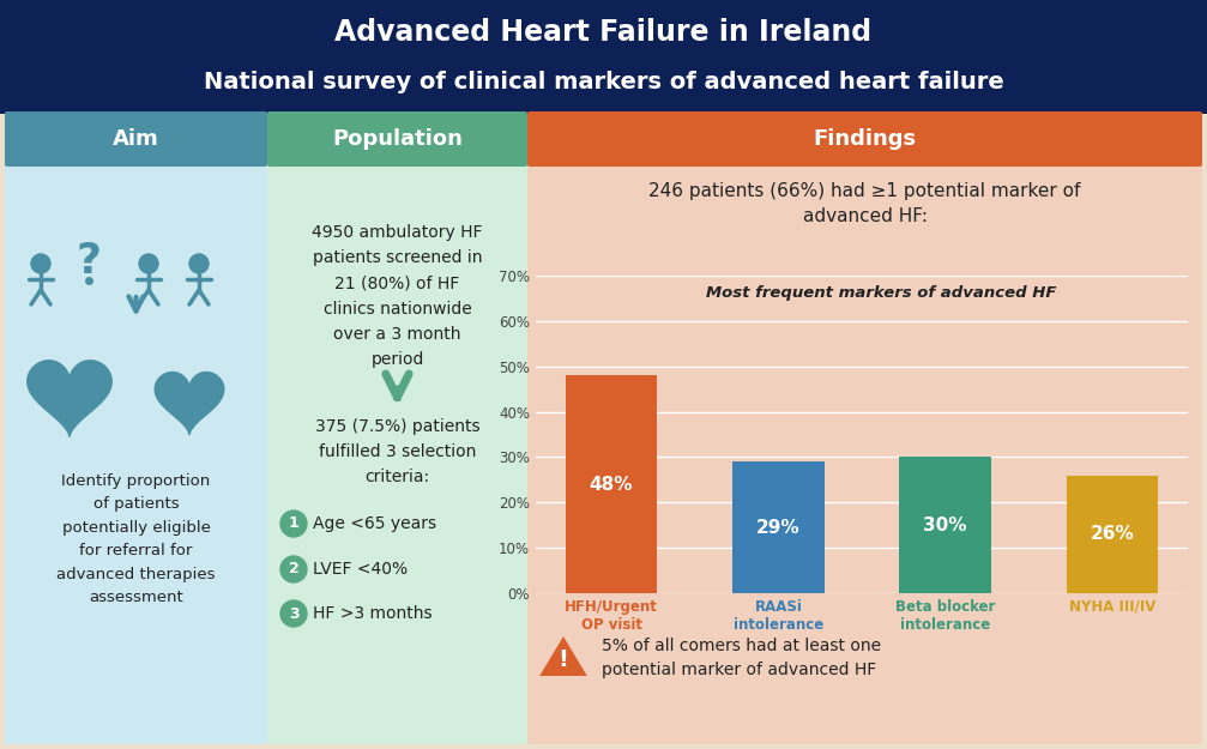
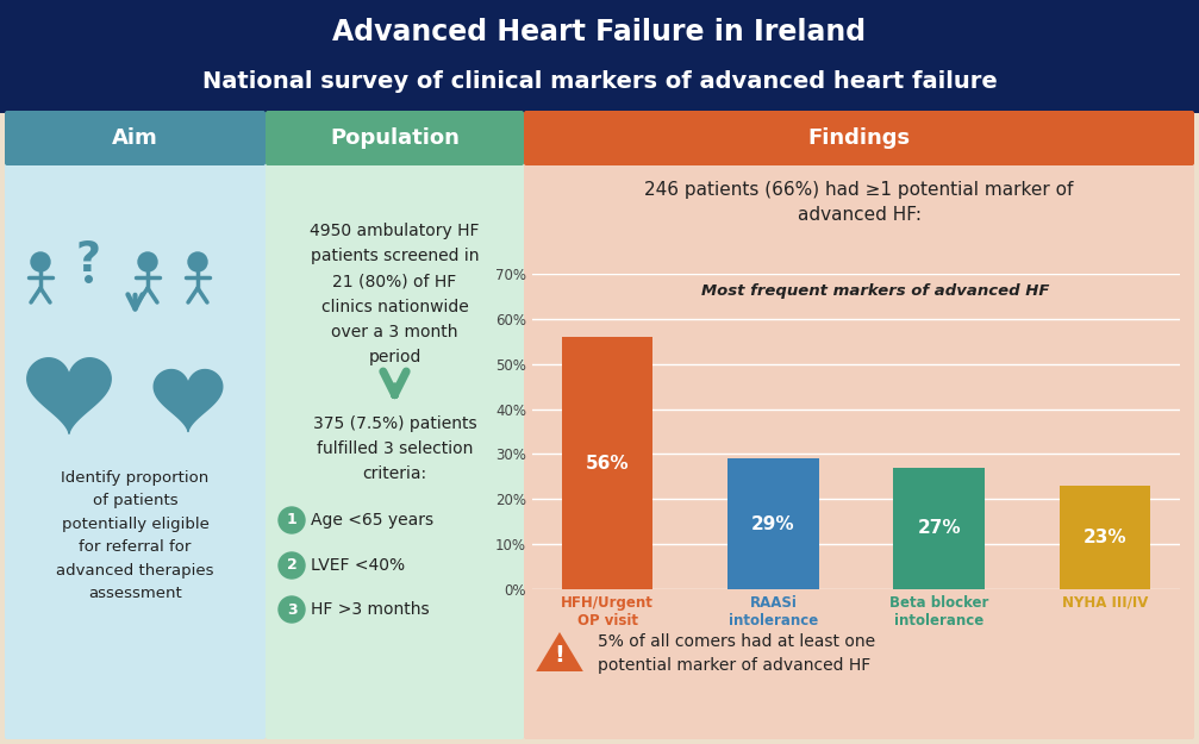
HFH/Urgent OP visit: 48% -> 56%
Beta blocker intolerance: 30% -> 27%
NYHA III/IV: 26% -> 23%
